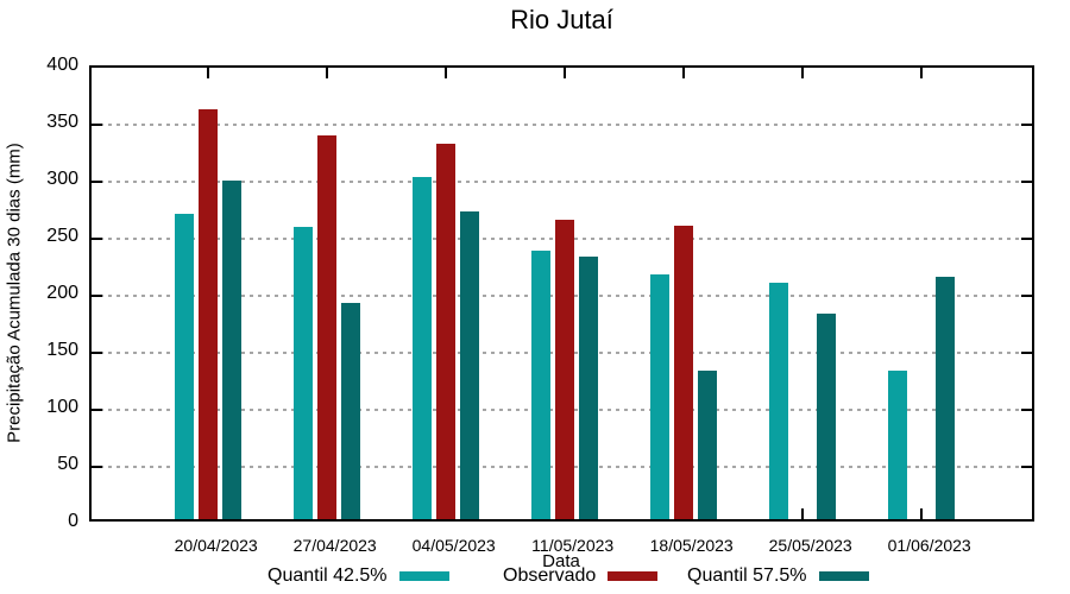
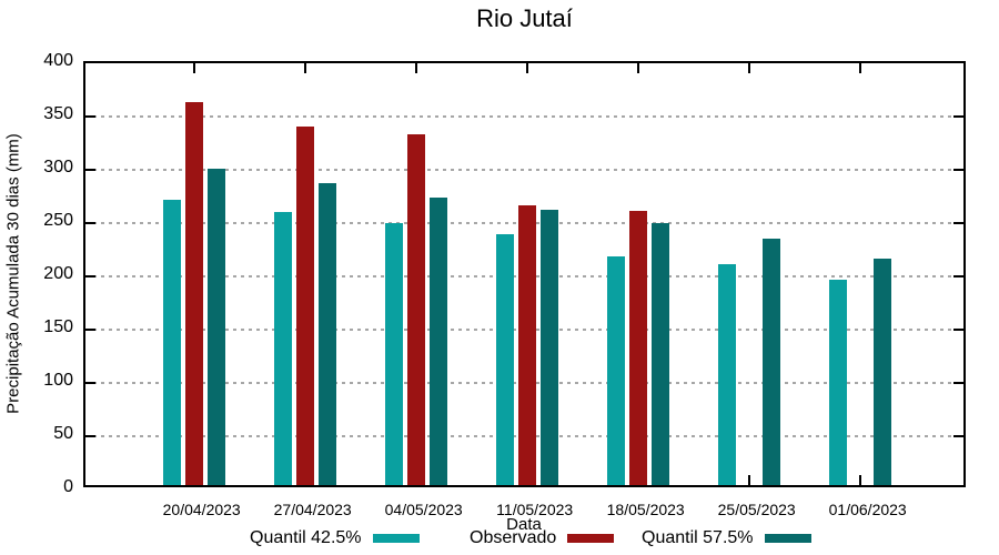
Quantil 57.5%/27/04/2023: 190 -> 280
Quantil 42.5%/04/05/2023: 300 -> 250
Quantil 57.5%/11/05/2023: 230 -> 260
Quantil 57.5%/18/05/2023: 130 -> 250
Quantil 57.5%/25/05/2023: 180 -> 230
Quantil 42.5%/01/06/2023: 130 -> 190
